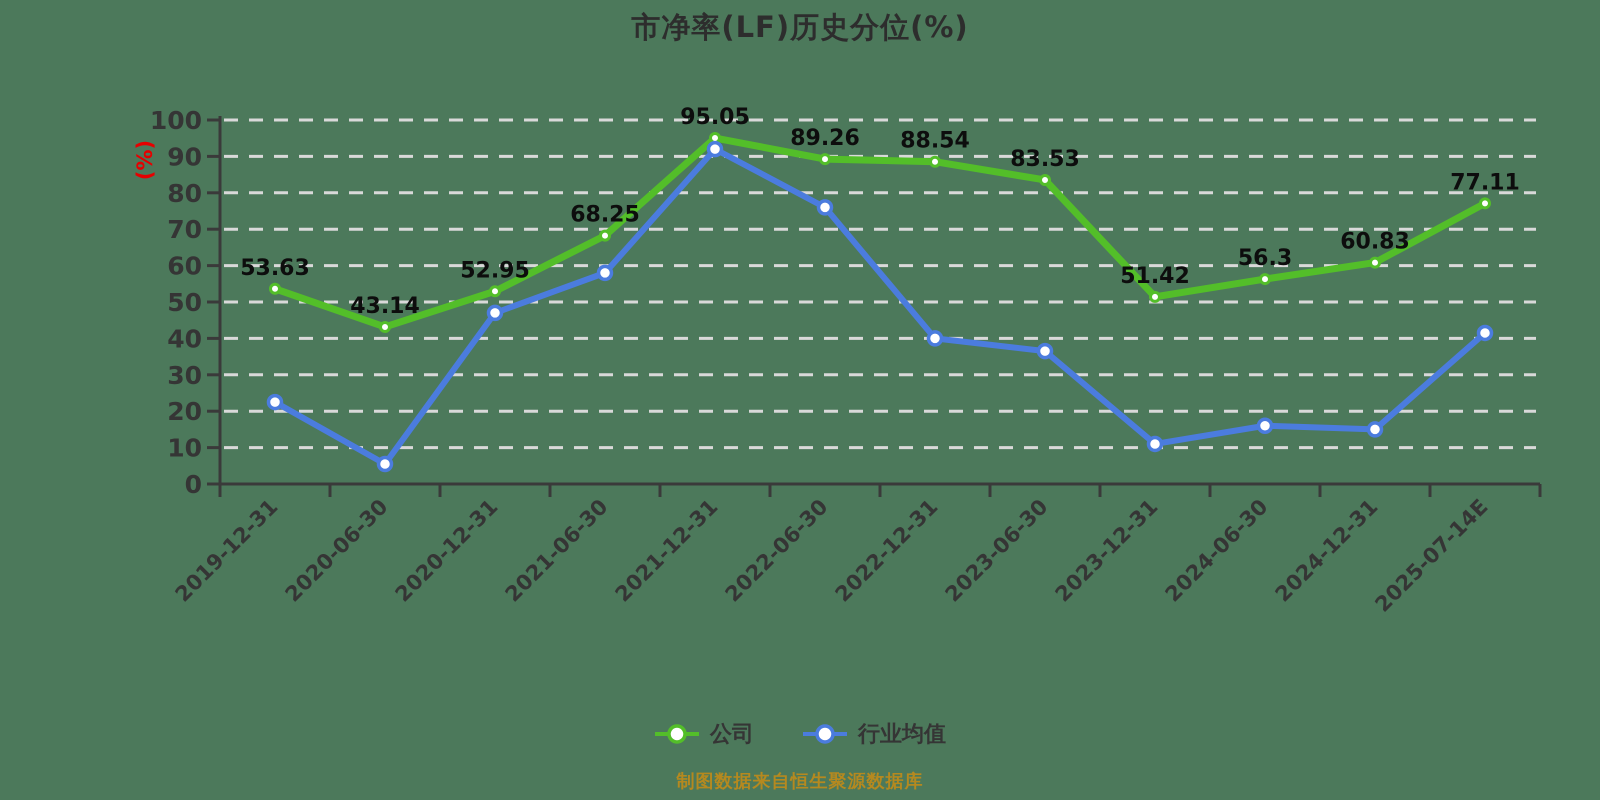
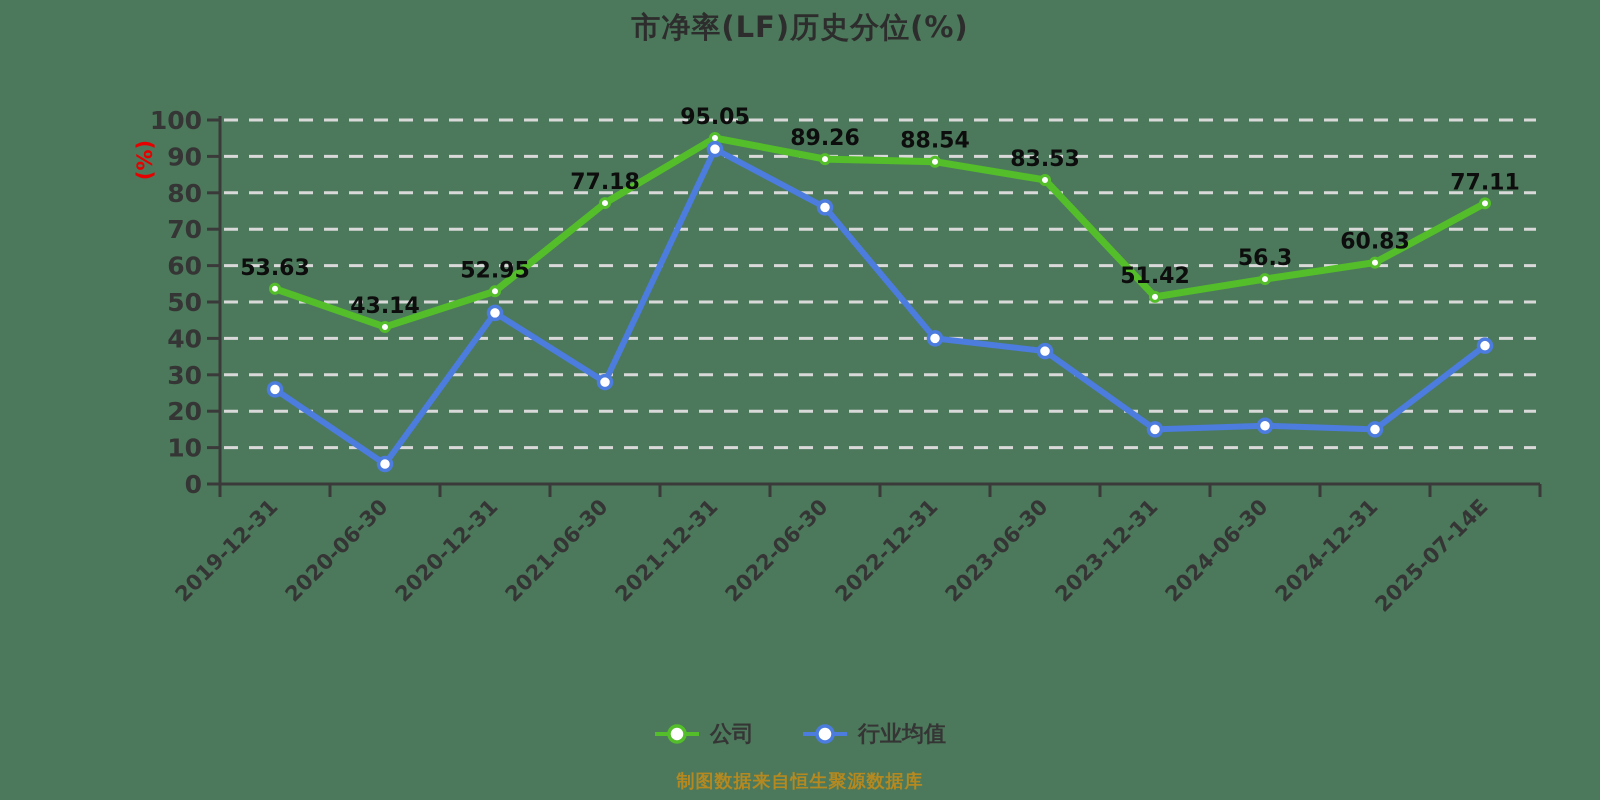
行业均值/2019-12-31: 22 -> 26
公司/2021-06-30: 68.25 -> 77.18
行业均值/2021-06-30: 58 -> 28
行业均值/2023-12-31: 11 -> 15
行业均值/2025-07-14E: 42 -> 38
